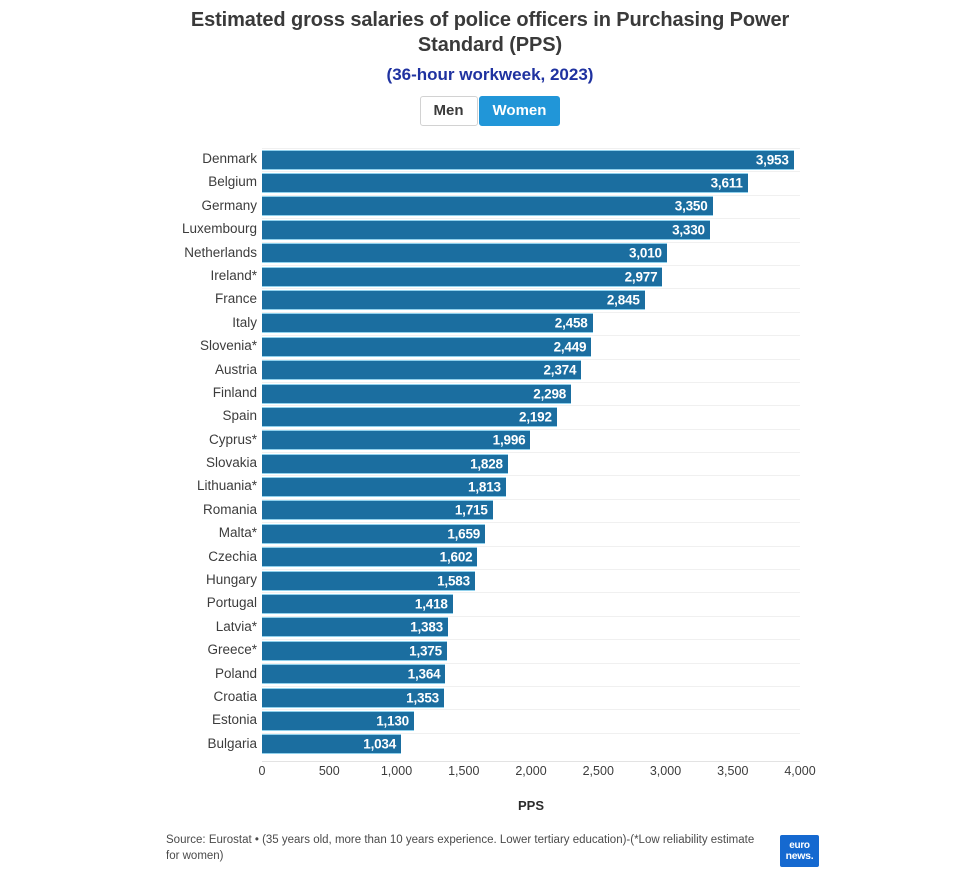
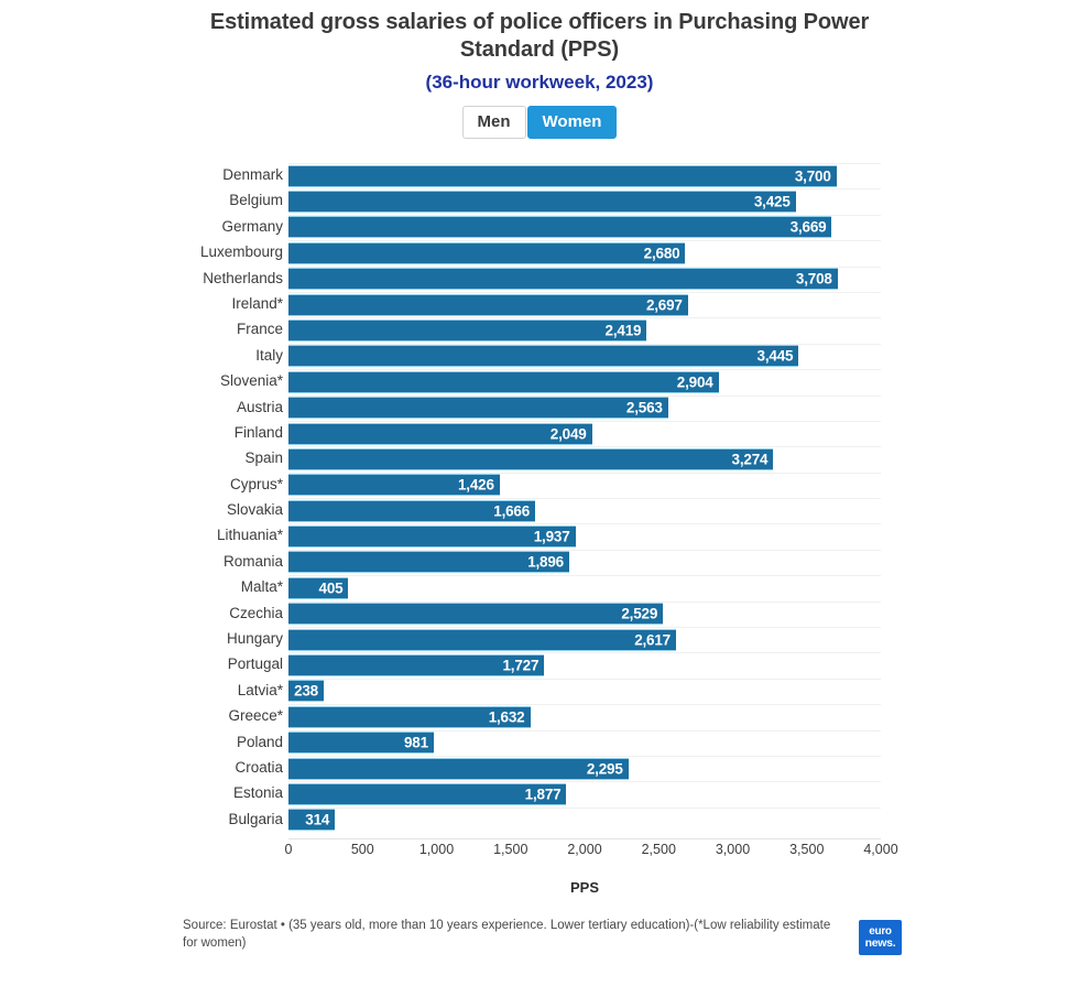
Denmark: 3,953 -> 3,700
Belgium: 3,611 -> 3,425
Germany: 3,350 -> 3,669
Luxembourg: 3,330 -> 2,680
Netherlands: 3,010 -> 3,708
Ireland*: 2,977 -> 2,697
France: 2,845 -> 2,419
Italy: 2,458 -> 3,445
Slovenia*: 2,449 -> 2,904
Austria: 2,374 -> 2,563
Finland: 2,298 -> 2,049
Spain: 2,192 -> 3,274
Cyprus*: 1,996 -> 1,426
Slovakia: 1,828 -> 1,666
Lithuania*: 1,813 -> 1,937
Romania: 1,715 -> 1,896
Malta*: 1,659 -> 405
Czechia: 1,602 -> 2,529
Hungary: 1,583 -> 2,617
Portugal: 1,418 -> 1,727
Latvia*: 1,383 -> 238
Greece*: 1,375 -> 1,632
Poland: 1,364 -> 981
Croatia: 1,353 -> 2,295
Estonia: 1,130 -> 1,877
Bulgaria: 1,034 -> 314
